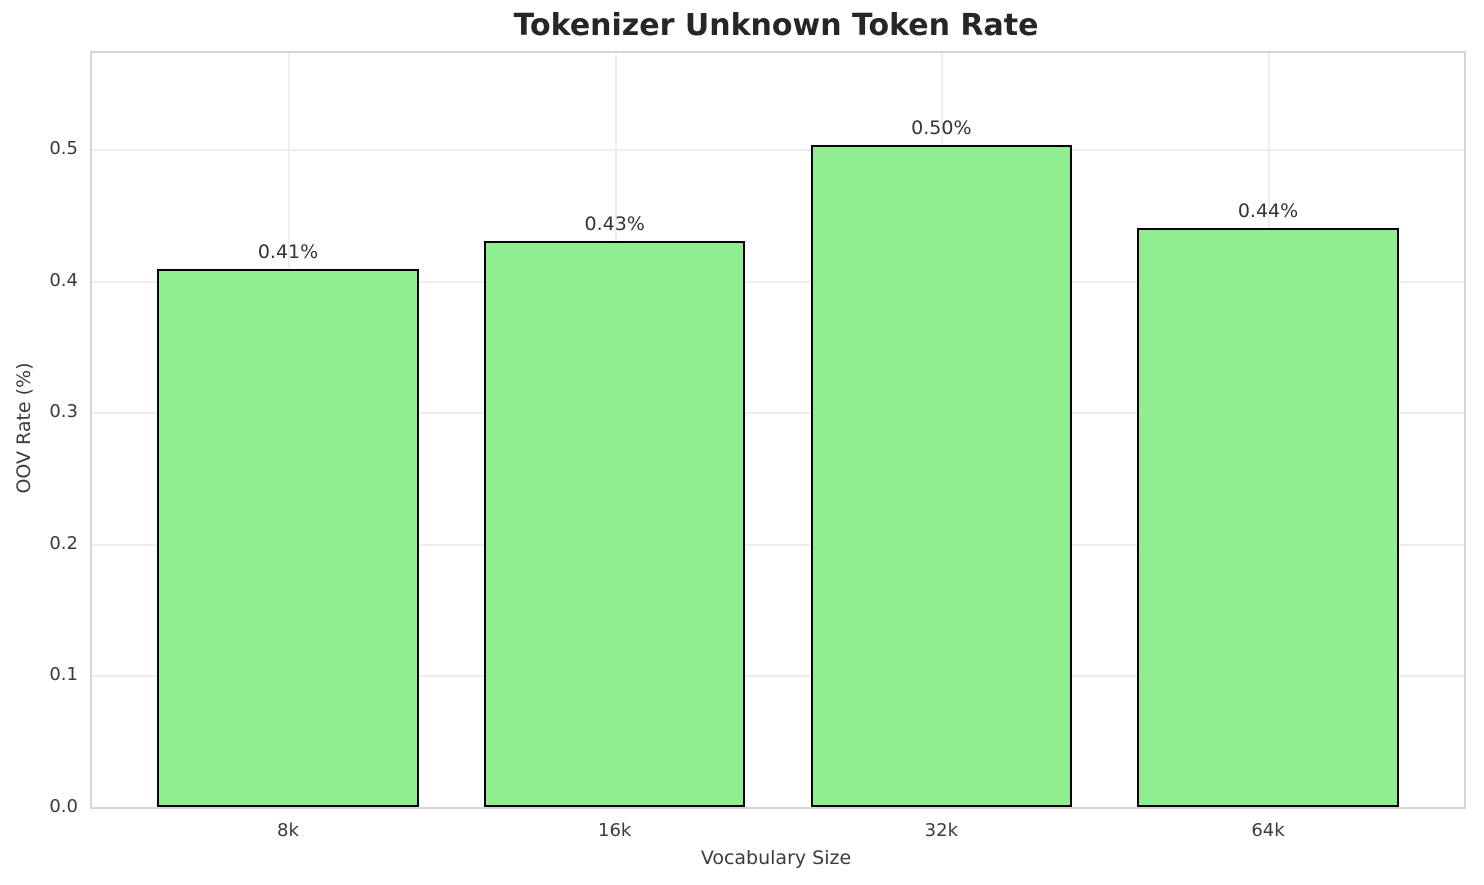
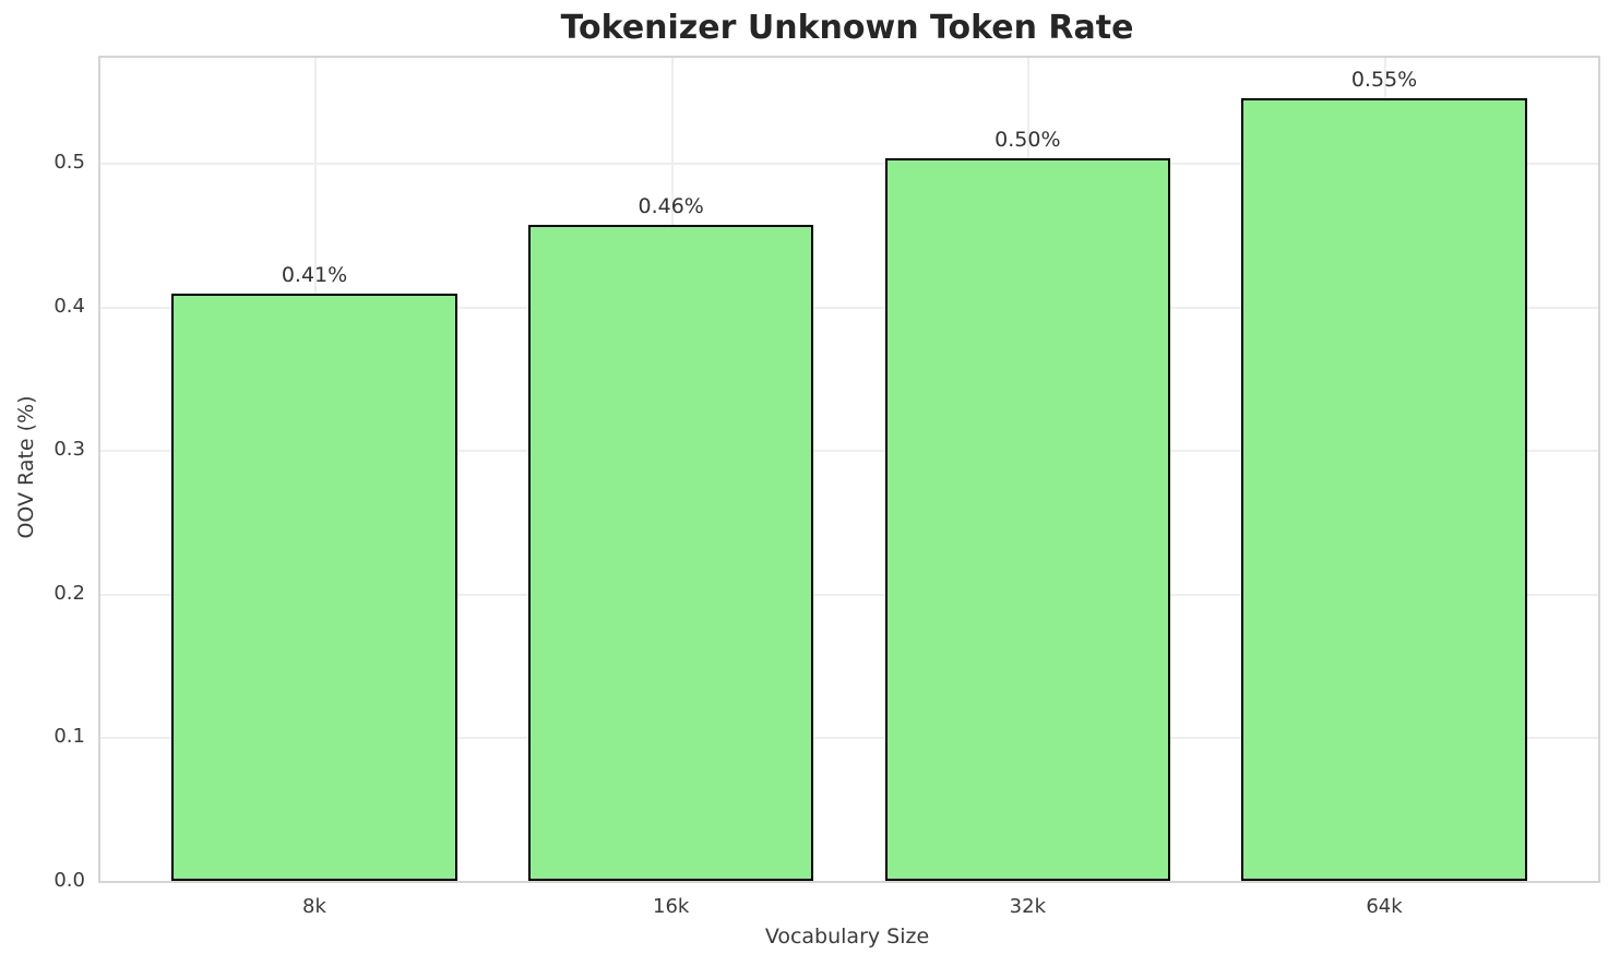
16k: 0.43% -> 0.46%
64k: 0.44% -> 0.55%
